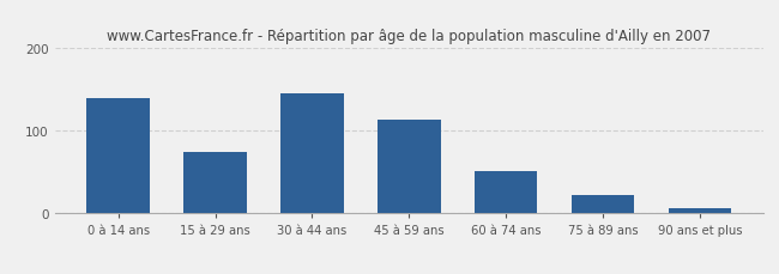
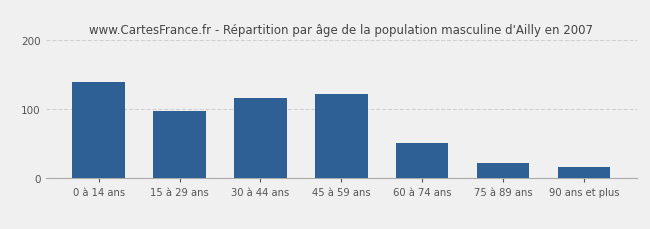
15 à 29 ans: 75 -> 98
30 à 44 ans: 145 -> 116
45 à 59 ans: 113 -> 122
90 ans et plus: 7 -> 16
